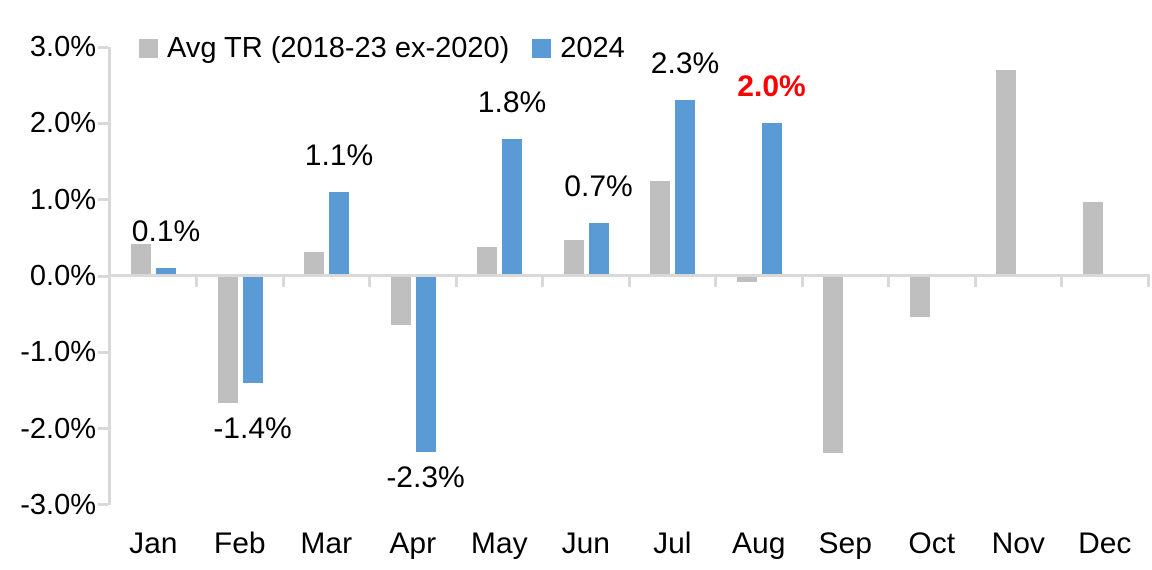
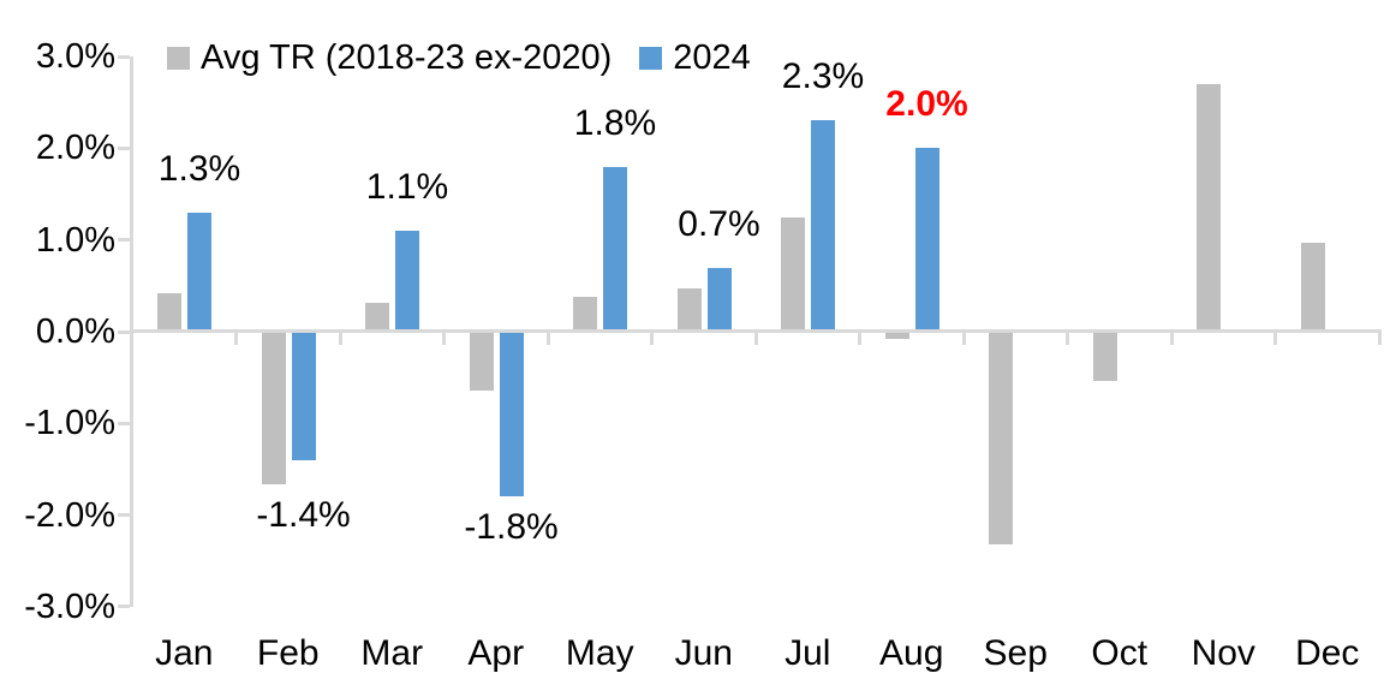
2024/Jan: 0.1% -> 1.3%
2024/Apr: -2.3% -> -1.8%
